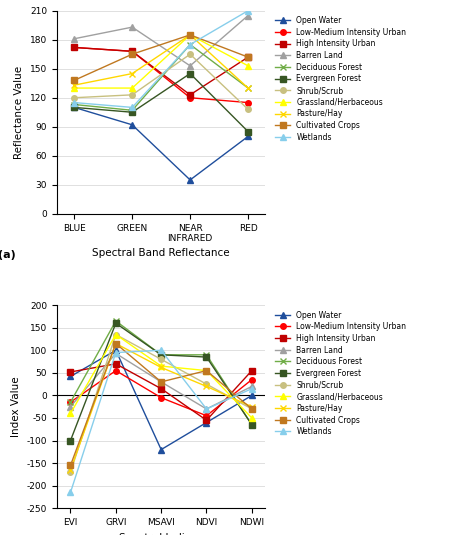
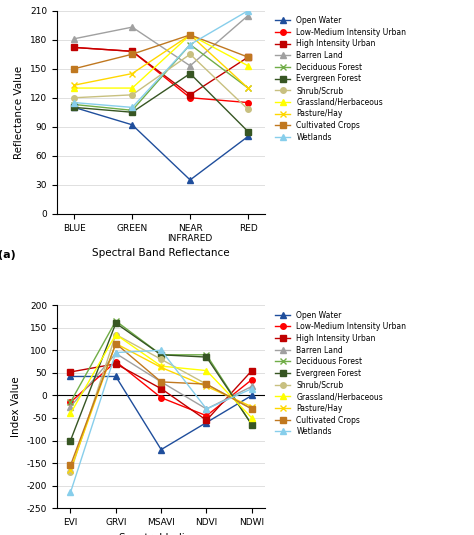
Cultivated Crops/BLUE: 138 -> 150
Open Water/GRVI: 100 -> 42
Low-Medium Intensity Urban/GRVI: 55 -> 75
Cultivated Crops/NDVI: 55 -> 25
